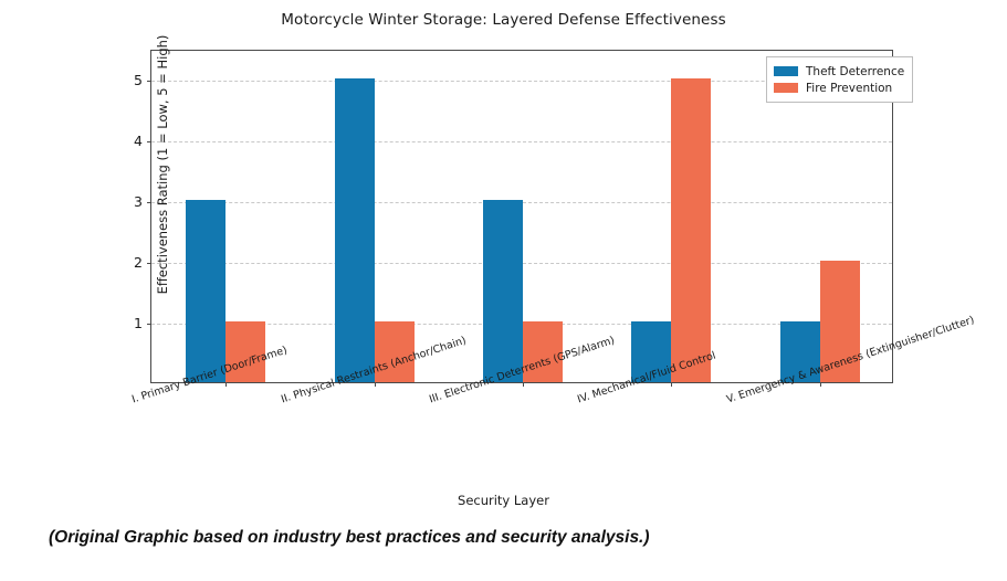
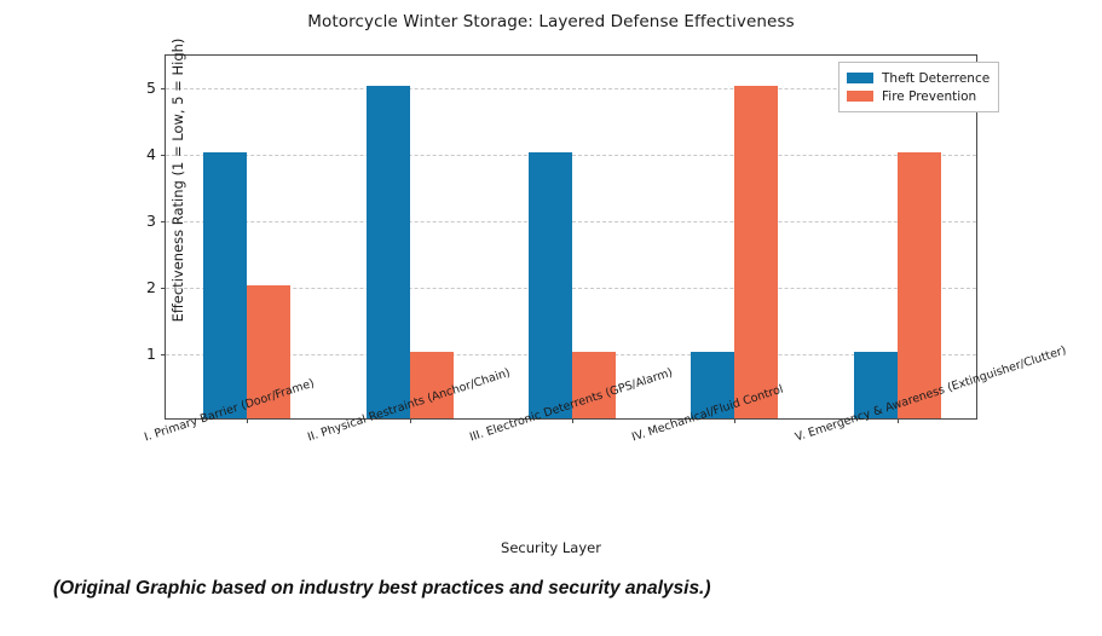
Theft Deterrence/I. Primary Barrier (Door/Frame): 3 -> 4
Fire Prevention/I. Primary Barrier (Door/Frame): 1 -> 2
Theft Deterrence/III. Electronic Deterrents (GPS/Alarm): 3 -> 4
Fire Prevention/V. Emergency & Awareness (Extinguisher/Clutter): 2 -> 4
